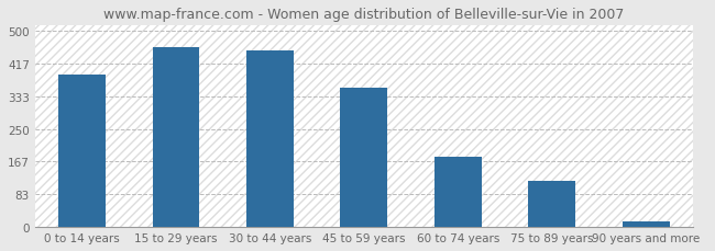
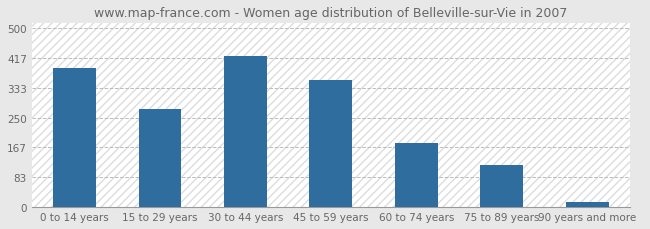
15 to 29 years: 460 -> 275
30 to 44 years: 450 -> 422
